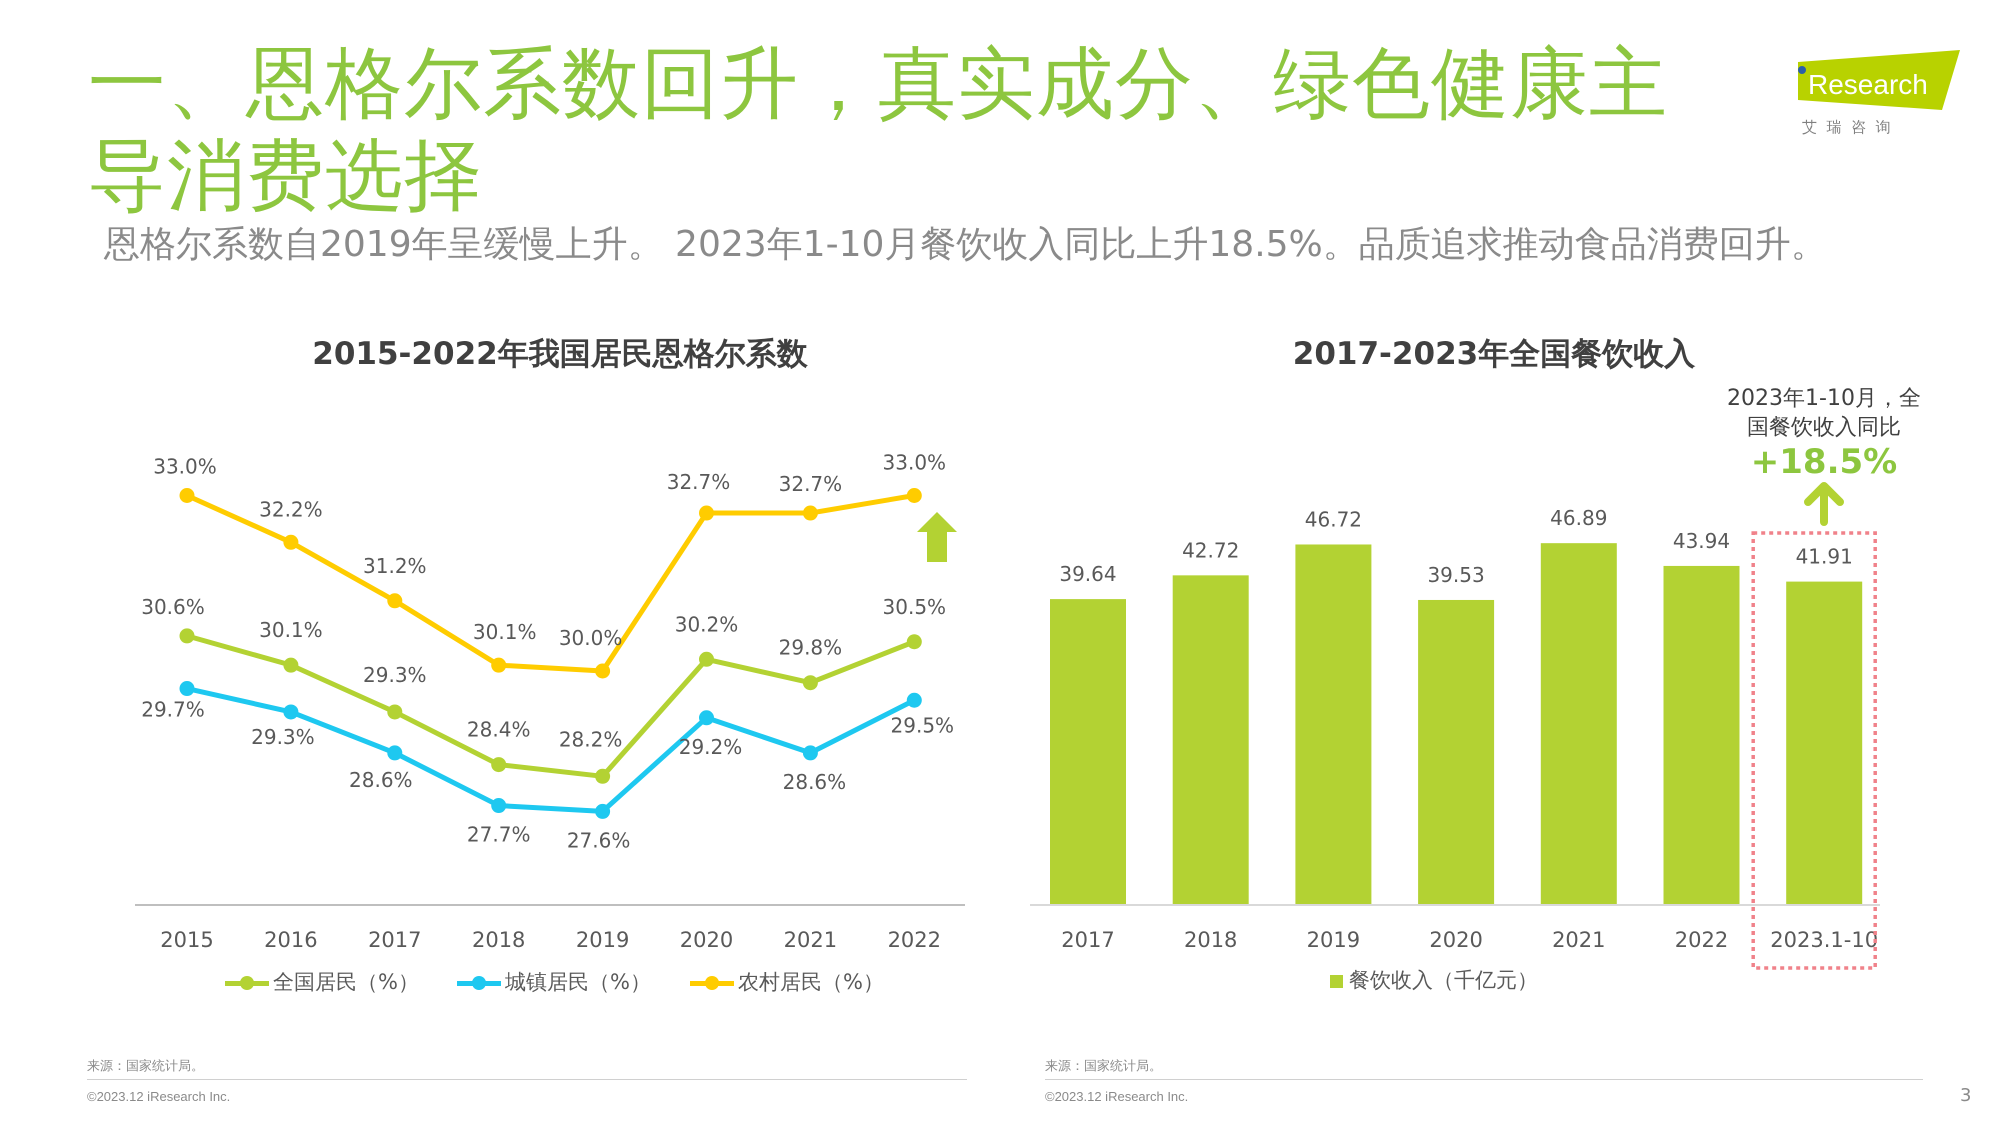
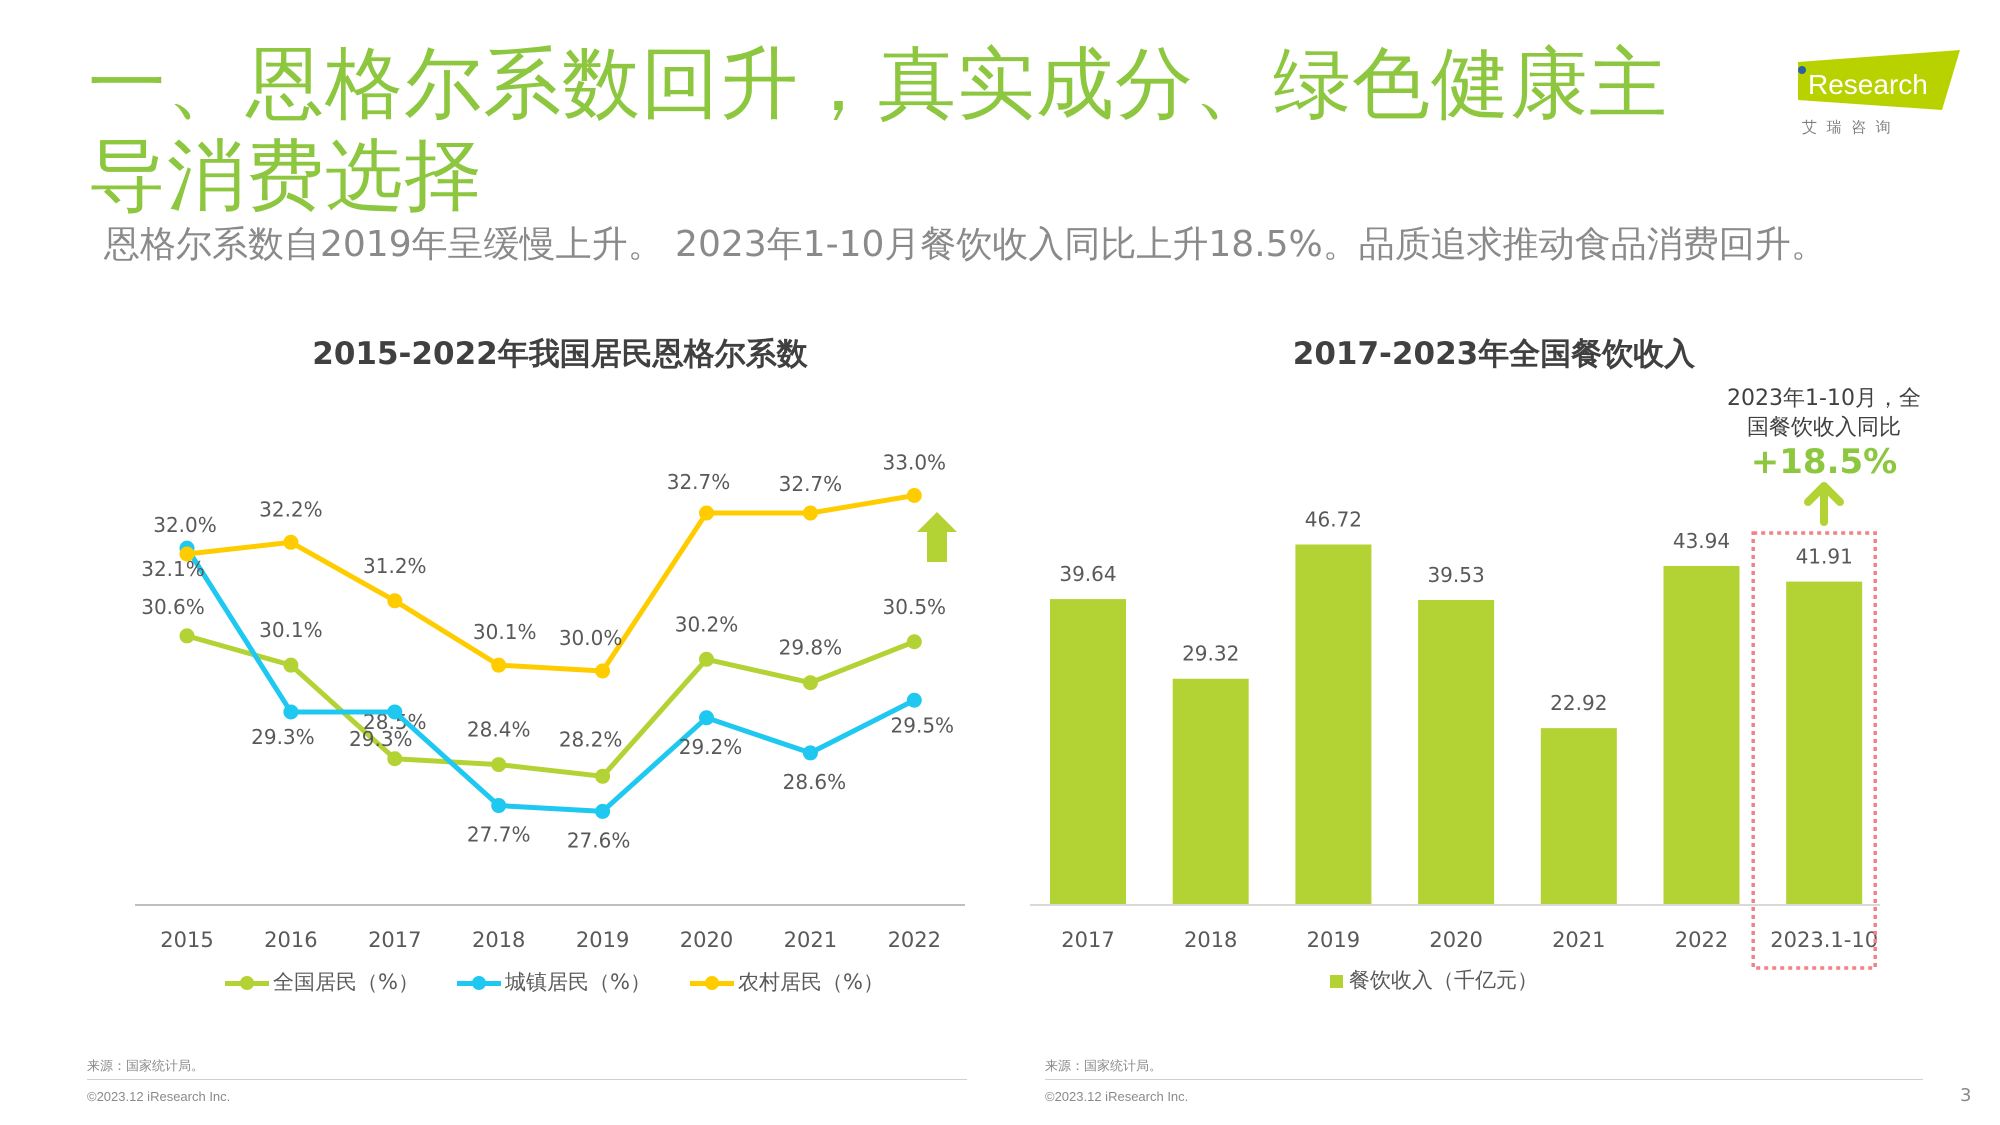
2015-2022年我国居民恩格尔系数/城镇居民（%）/2015: 29.7% -> 32.1%
2015-2022年我国居民恩格尔系数/农村居民（%）/2015: 33.0% -> 32.0%
2015-2022年我国居民恩格尔系数/全国居民（%）/2017: 29.3% -> 28.5%
2015-2022年我国居民恩格尔系数/城镇居民（%）/2017: 28.6% -> 29.3%
2017-2023年全国餐饮收入/2018: 42.72 -> 29.32
2017-2023年全国餐饮收入/2021: 46.89 -> 22.92
